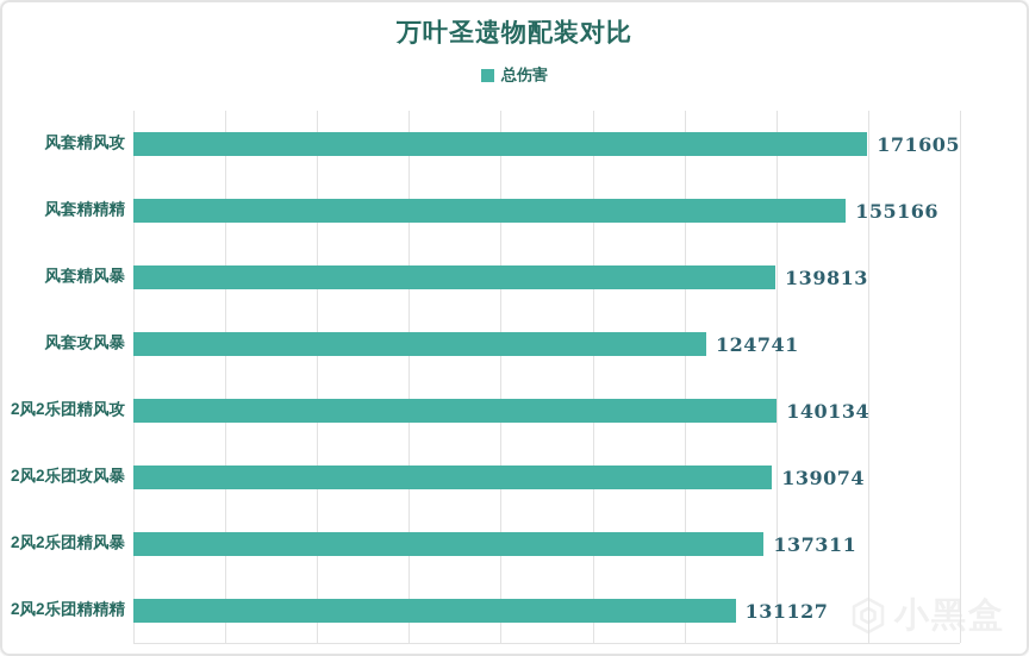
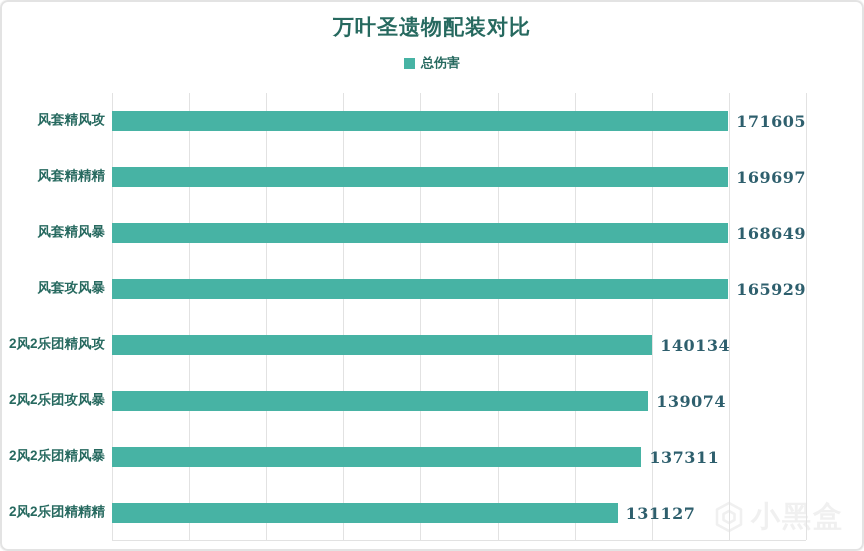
风套精精精: 155166 -> 169697
风套精风暴: 139813 -> 168649
风套攻风暴: 124741 -> 165929
